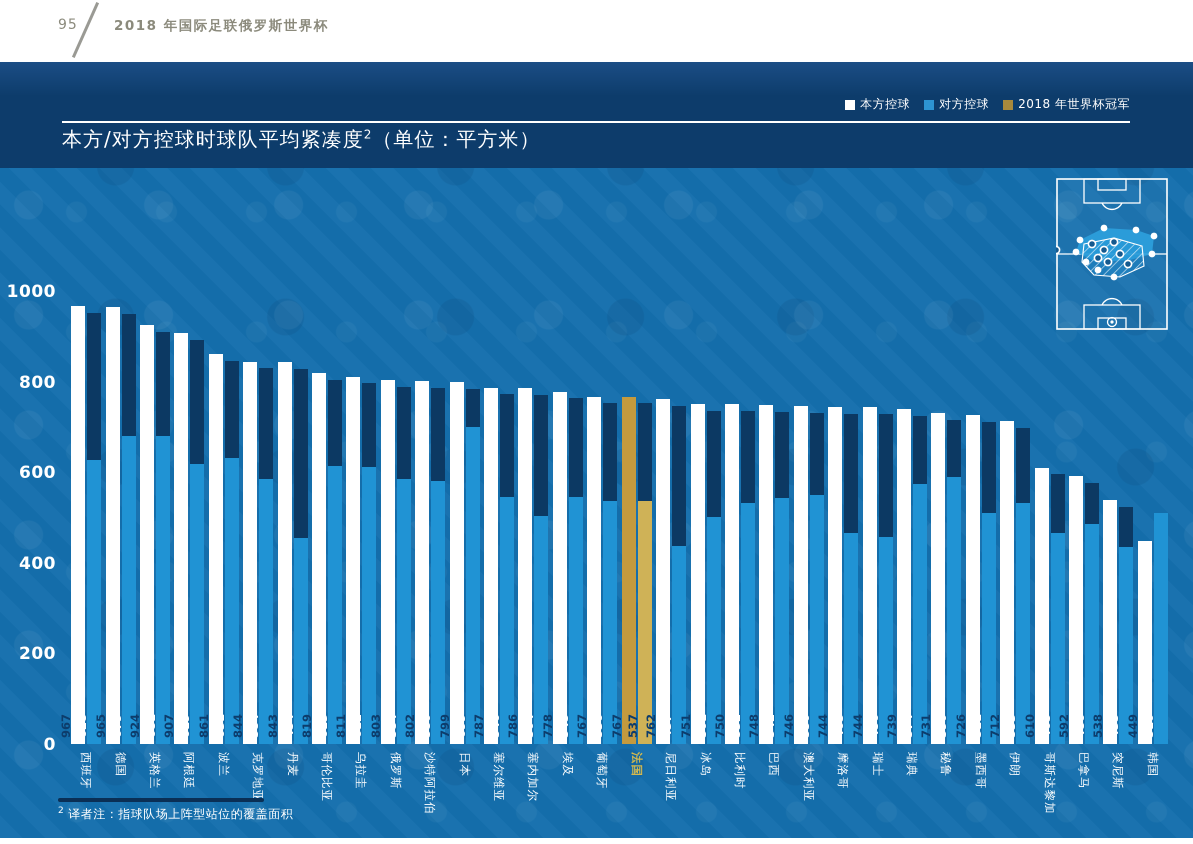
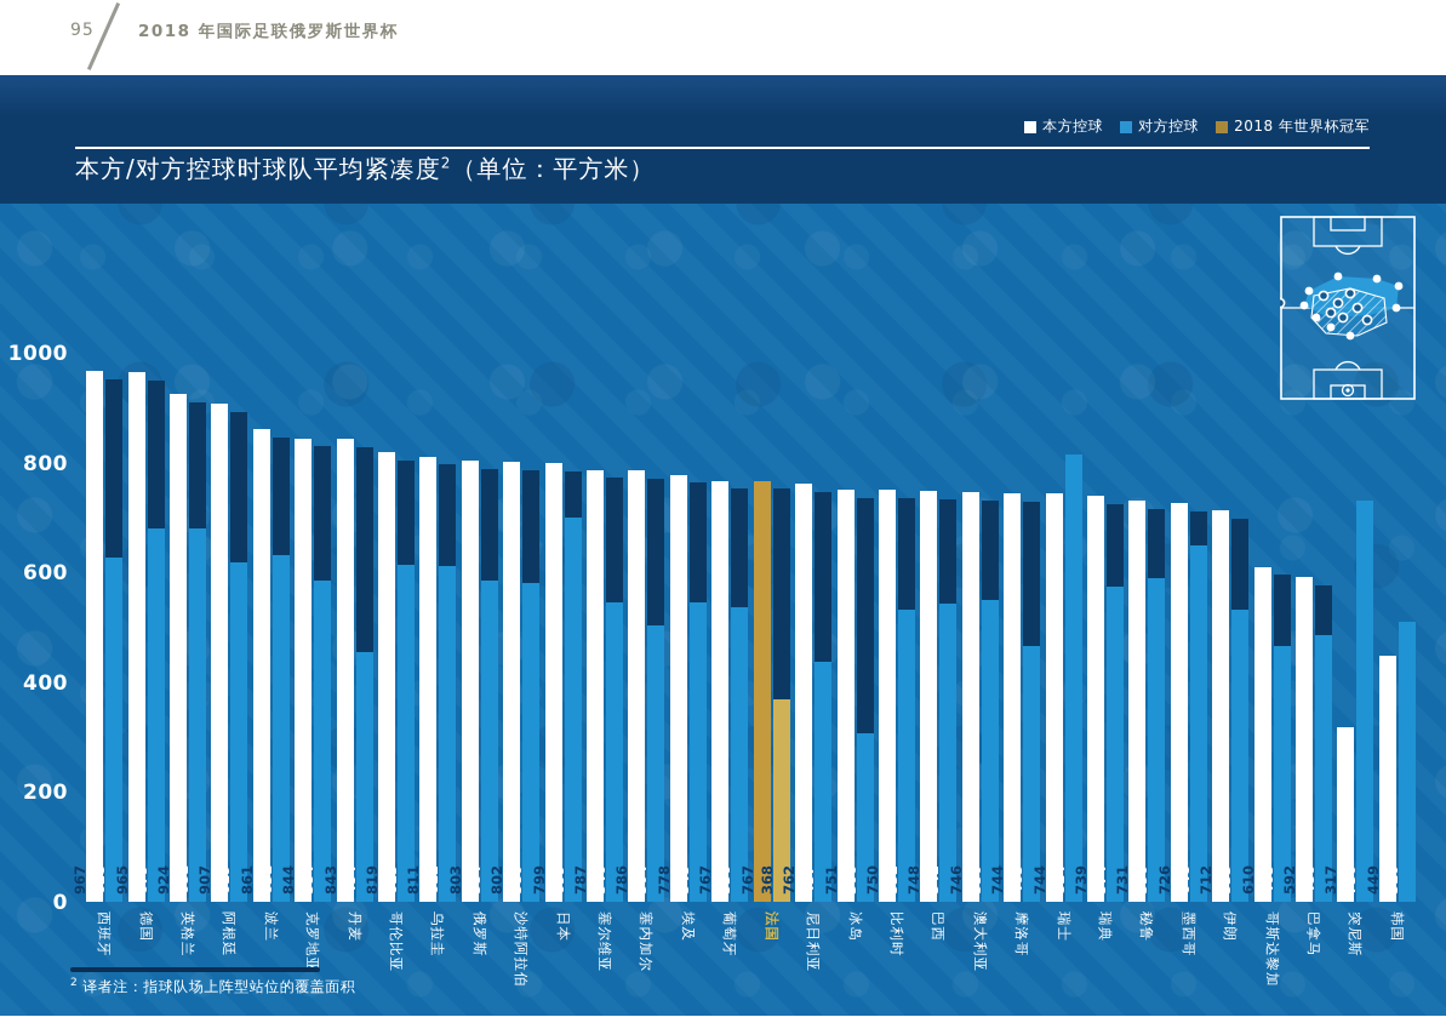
对方控球/法国: 537 -> 368
对方控球/冰岛: 501 -> 306
对方控球/瑞士: 456 -> 814
对方控球/墨西哥: 511 -> 648
本方控球/突尼斯: 538 -> 317
对方控球/突尼斯: 435 -> 730
